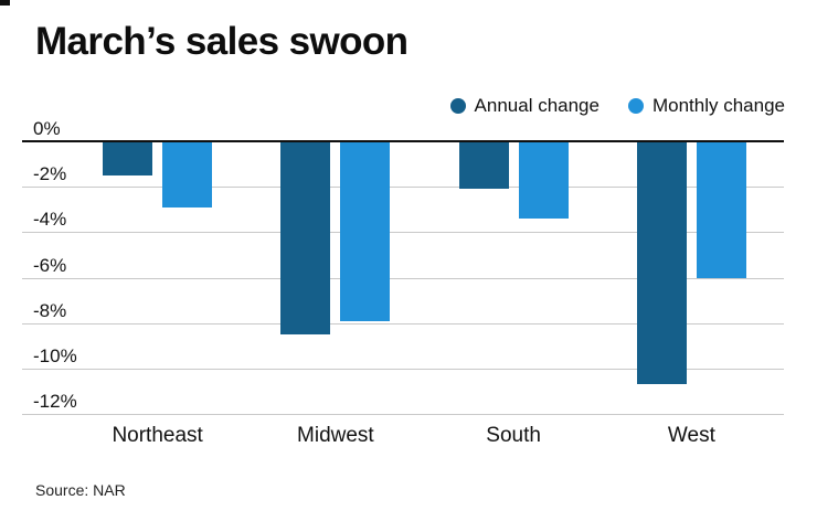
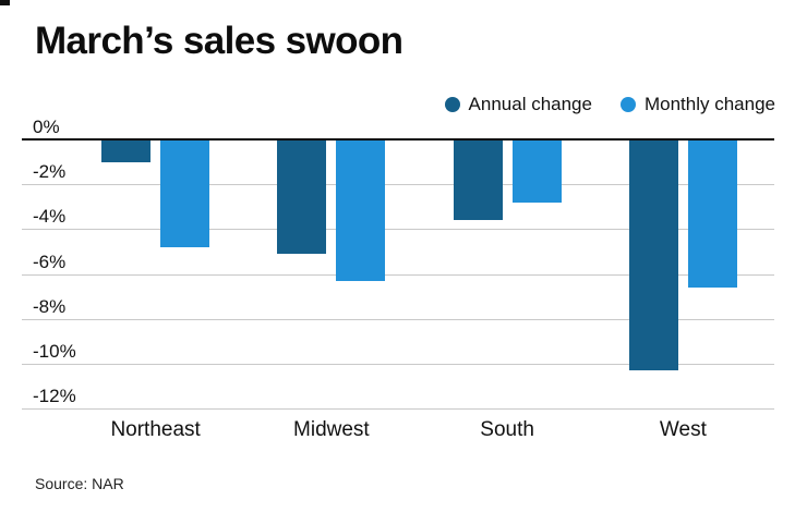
Annual change/Northeast: -1.5% -> -1.0%
Monthly change/Northeast: -2.9% -> -4.8%
Annual change/Midwest: -8.5% -> -5.1%
Monthly change/Midwest: -7.9% -> -6.3%
Annual change/South: -2.1% -> -3.6%
Monthly change/South: -3.4% -> -2.8%
Annual change/West: -10.7% -> -10.3%
Monthly change/West: -6.0% -> -6.6%
